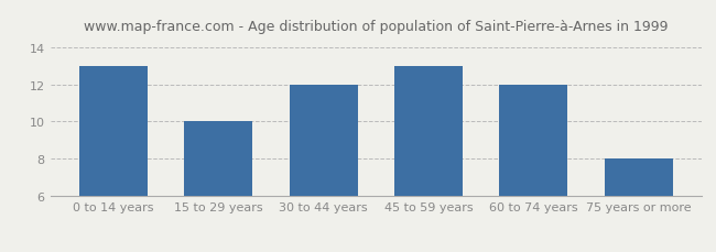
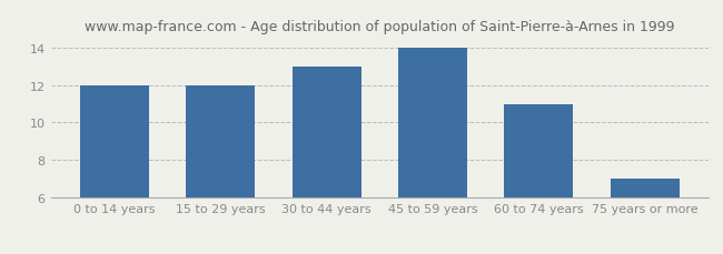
0 to 14 years: 13 -> 12
15 to 29 years: 10 -> 12
30 to 44 years: 12 -> 13
45 to 59 years: 13 -> 14
60 to 74 years: 12 -> 11
75 years or more: 8 -> 7
